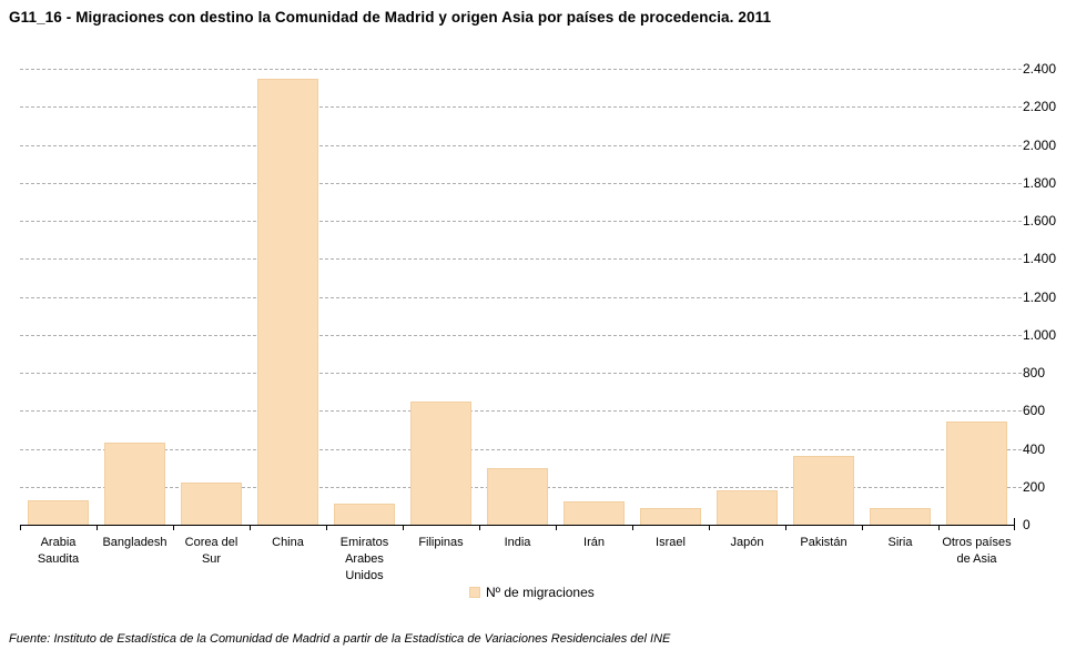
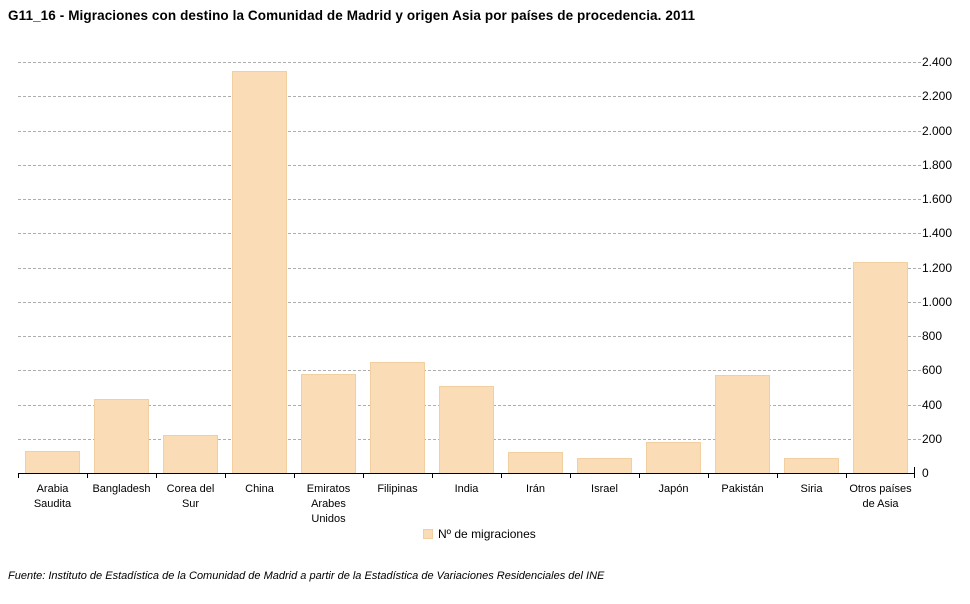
Emiratos Arabes Unidos: 110 -> 580
India: 300 -> 510
Pakistán: 360 -> 570
Otros países de Asia: 540 -> 1230
